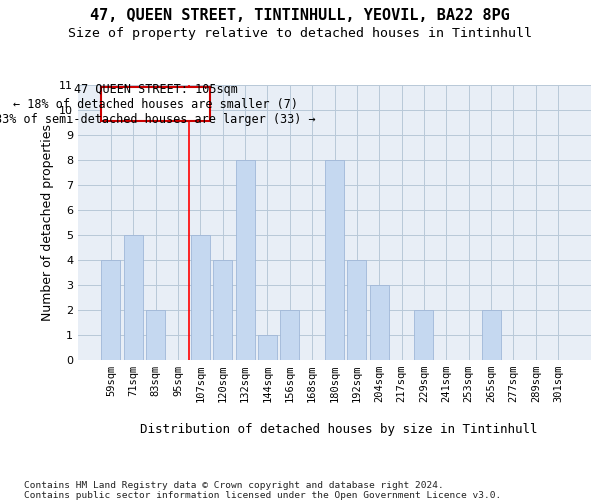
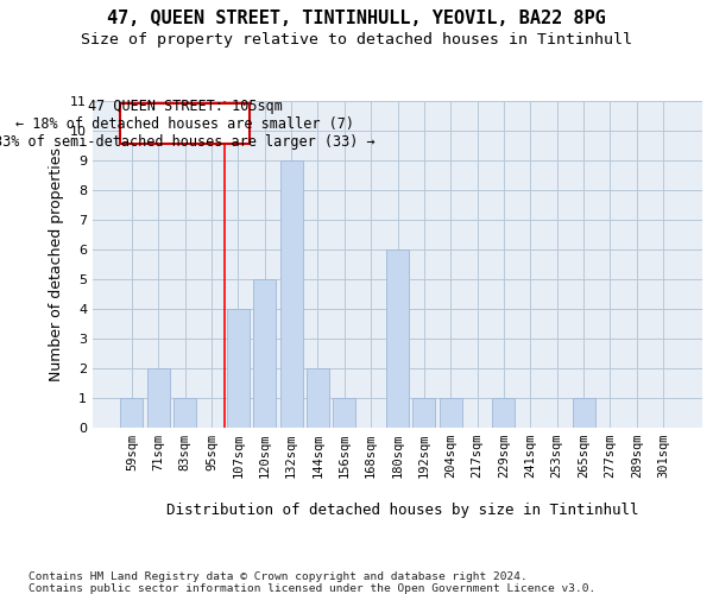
59sqm: 4 -> 1
71sqm: 5 -> 2
83sqm: 2 -> 1
107sqm: 5 -> 4
120sqm: 4 -> 5
132sqm: 8 -> 9
144sqm: 1 -> 2
156sqm: 2 -> 1
180sqm: 8 -> 6
192sqm: 4 -> 1
204sqm: 3 -> 1
229sqm: 2 -> 1
265sqm: 2 -> 1
